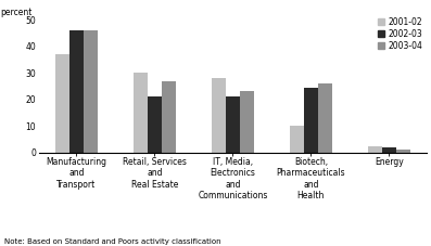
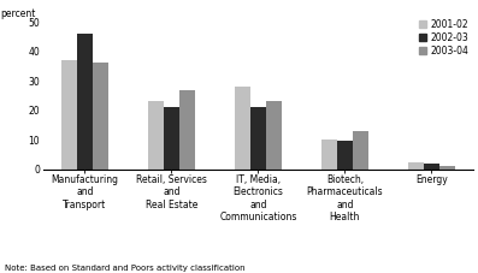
2003-04/Manufacturing and Transport: 46 -> 36
2001-02/Retail, Services and Real Estate: 30.0 -> 23.0
2002-03/Biotech, Pharmaceuticals and Health: 24.5 -> 9.5
2003-04/Biotech, Pharmaceuticals and Health: 26 -> 13
